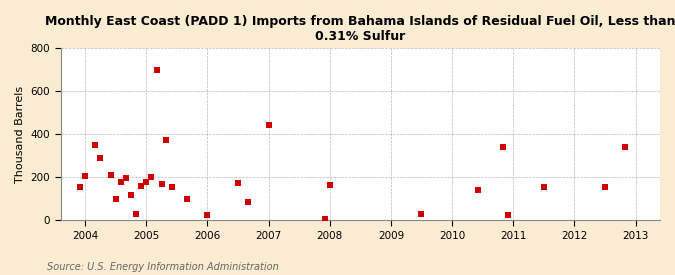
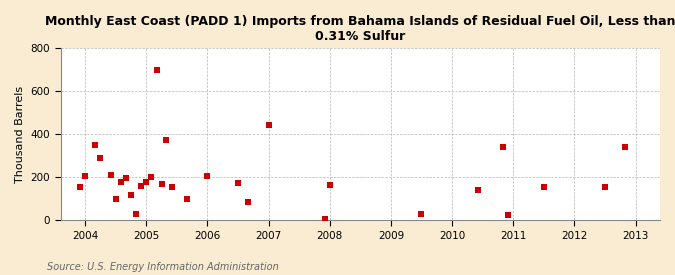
2006: 25 -> 205
